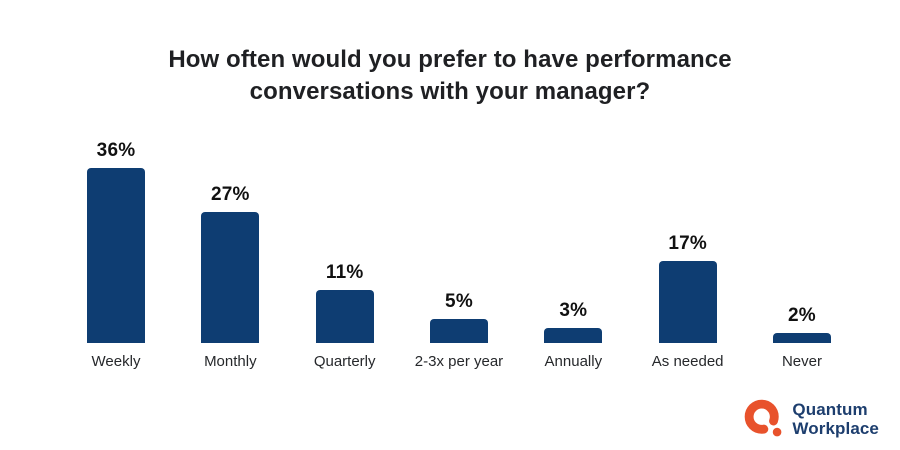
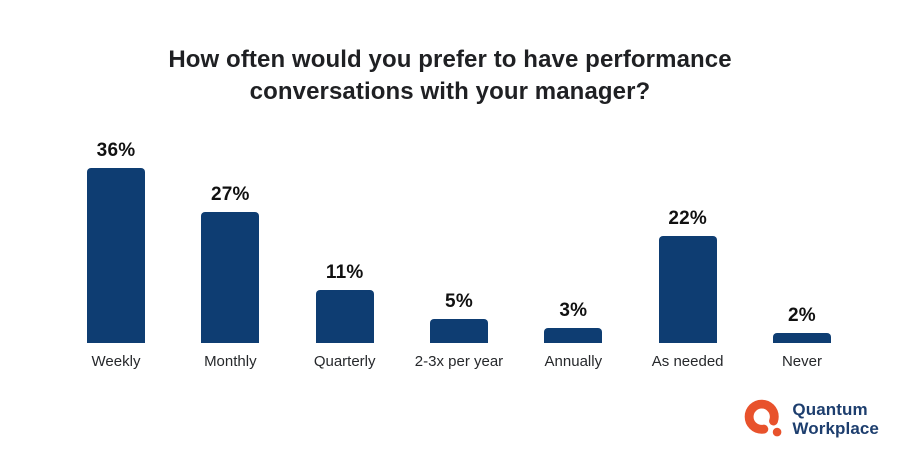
As needed: 17% -> 22%
